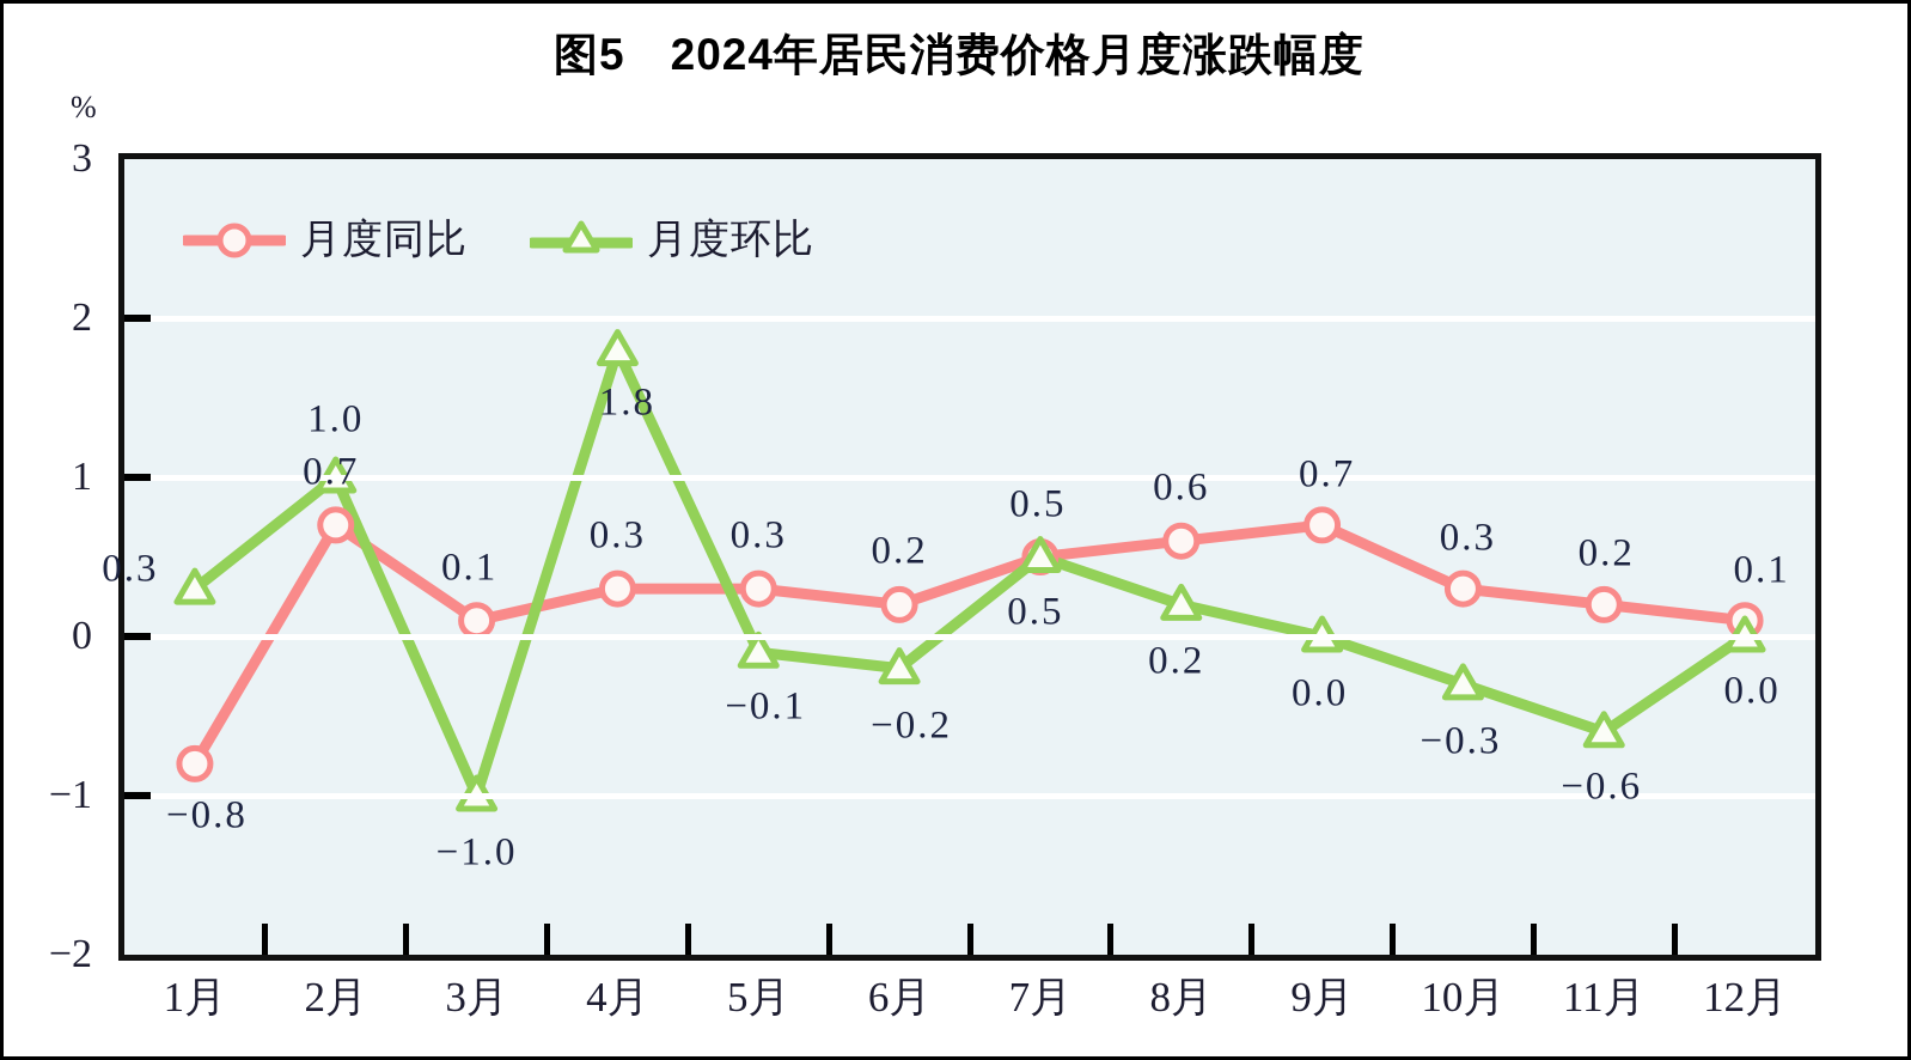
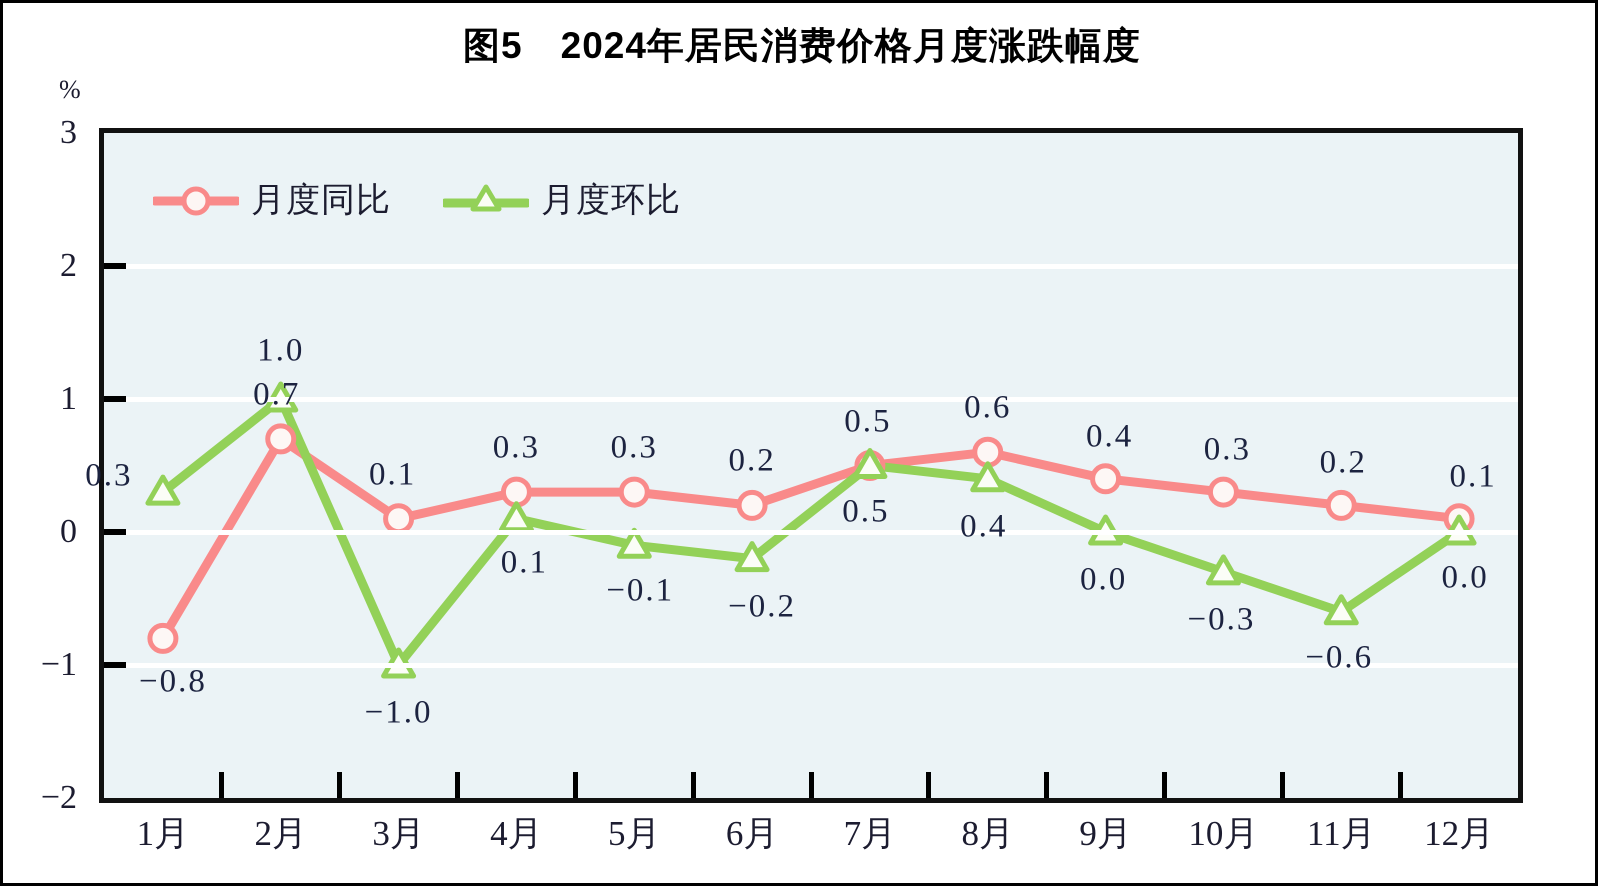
月度环比/4月: 1.8 -> 0.1
月度环比/8月: 0.2 -> 0.4
月度同比/9月: 0.7 -> 0.4
